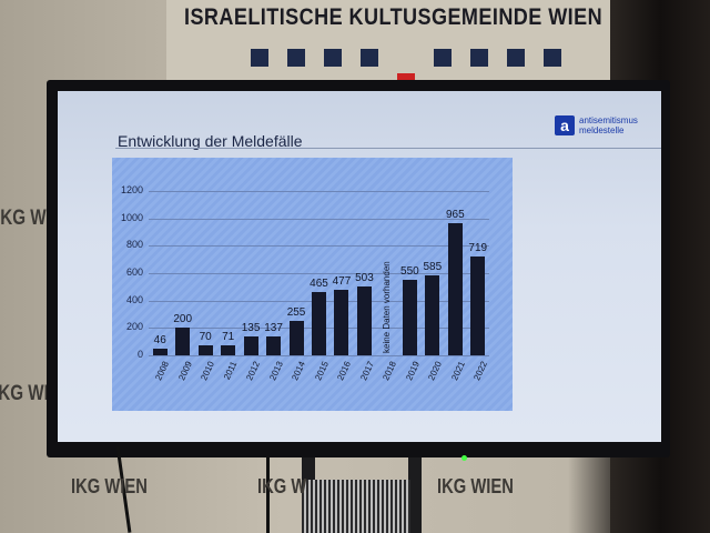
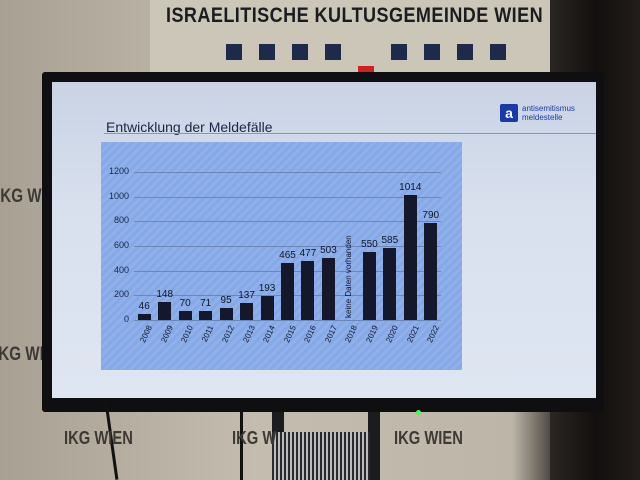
2009: 200 -> 148
2012: 135 -> 95
2014: 255 -> 193
2021: 965 -> 1014
2022: 719 -> 790
